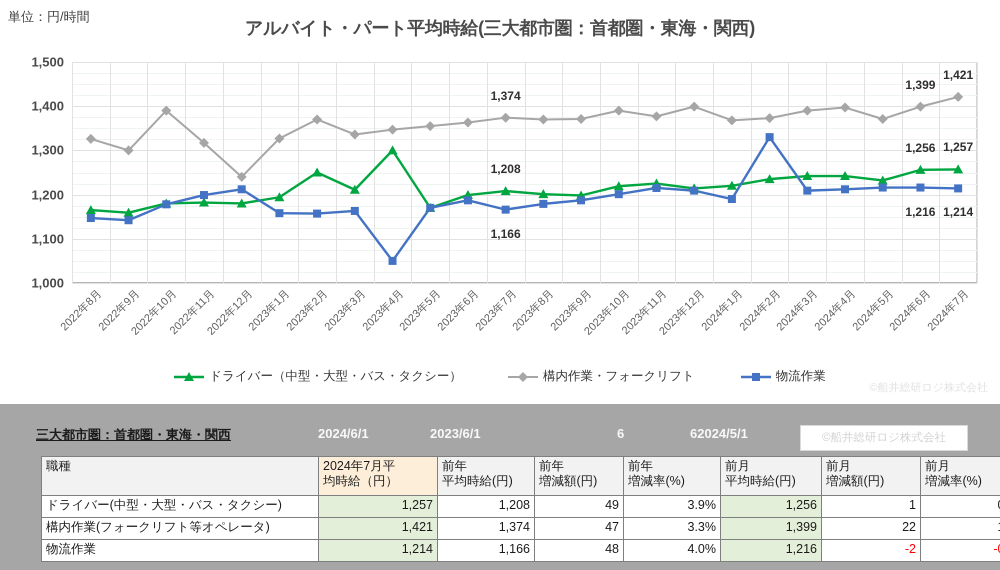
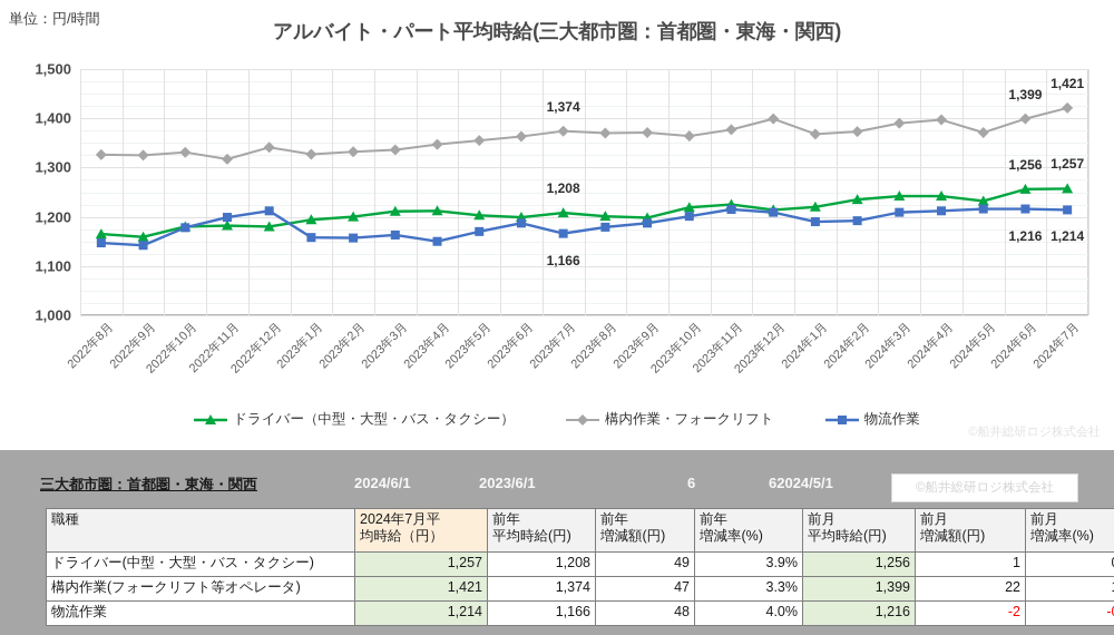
構内作業・フォークリフト/2022年9月: 1300 -> 1320
構内作業・フォークリフト/2022年10月: 1390 -> 1330
構内作業・フォークリフト/2022年12月: 1240 -> 1340
ドライバー（中型・大型・バス・タクシー）/2023年2月: 1250 -> 1200
構内作業・フォークリフト/2023年2月: 1370 -> 1330
ドライバー（中型・大型・バス・タクシー）/2023年4月: 1300 -> 1210
物流作業/2023年4月: 1050 -> 1150
ドライバー（中型・大型・バス・タクシー）/2023年5月: 1170 -> 1200
構内作業・フォークリフト/2023年10月: 1390 -> 1360
物流作業/2024年2月: 1330 -> 1190
